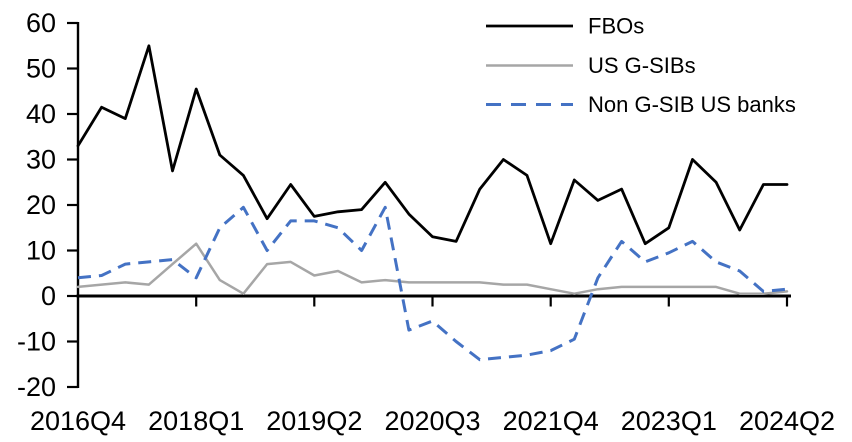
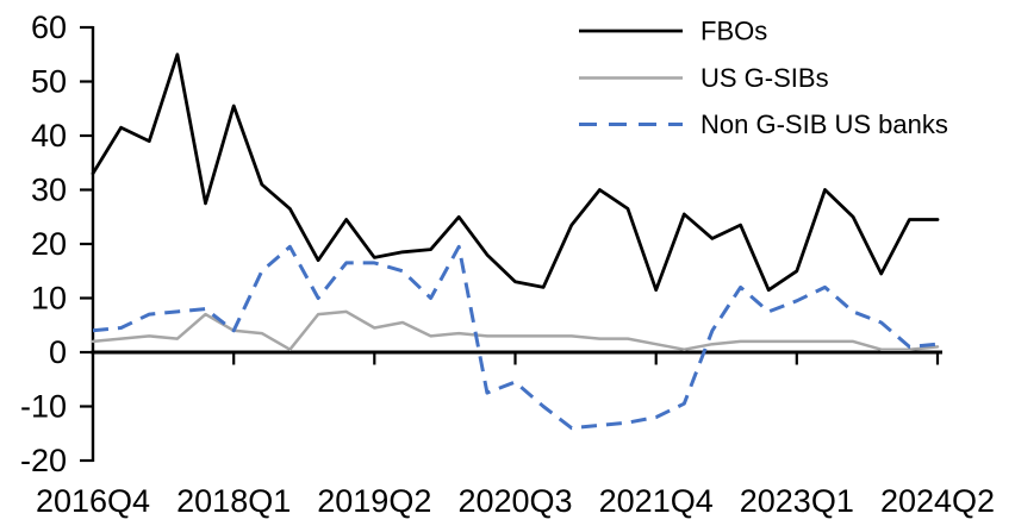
US G-SIBs/2018Q1: 12 -> 4
